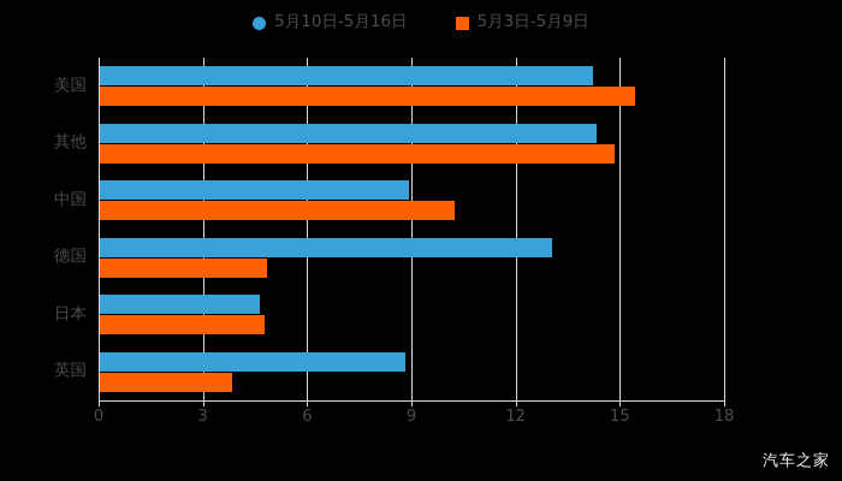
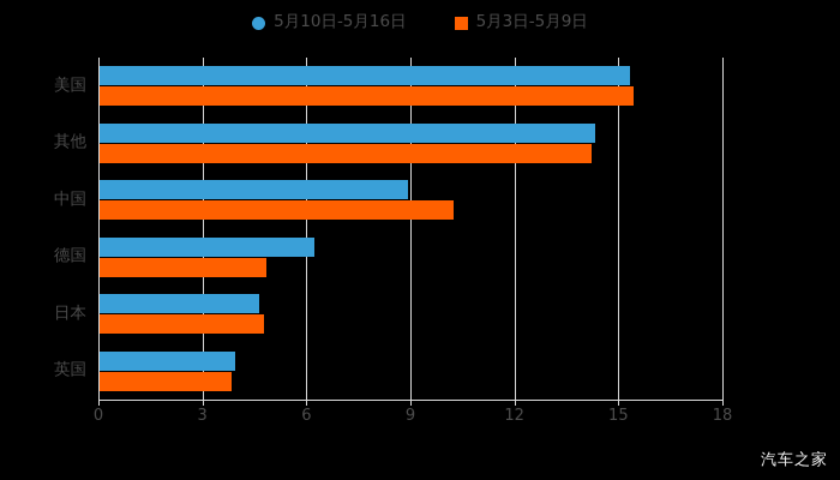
5月10日-5月16日/美国: 14.2 -> 15.3
5月3日-5月9日/其他: 14.8 -> 14.2
5月10日-5月16日/德国: 13.0 -> 6.2
5月10日-5月16日/英国: 8.8 -> 3.9
